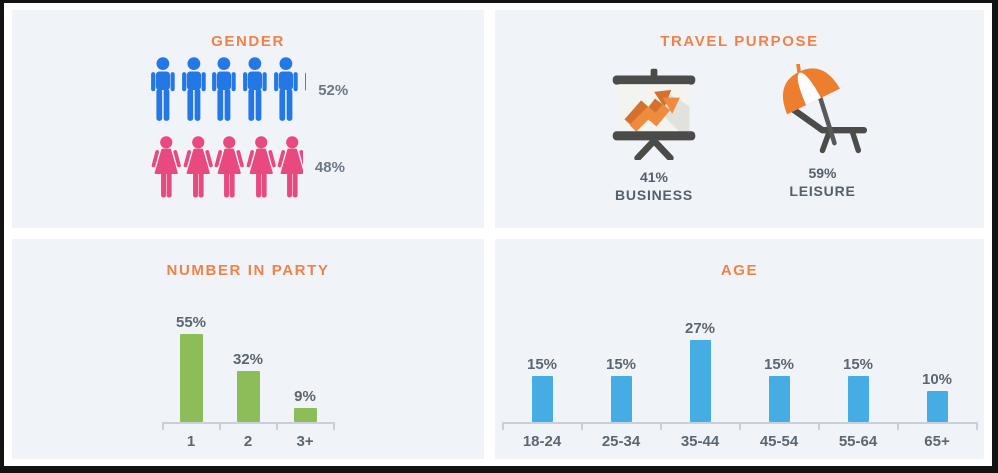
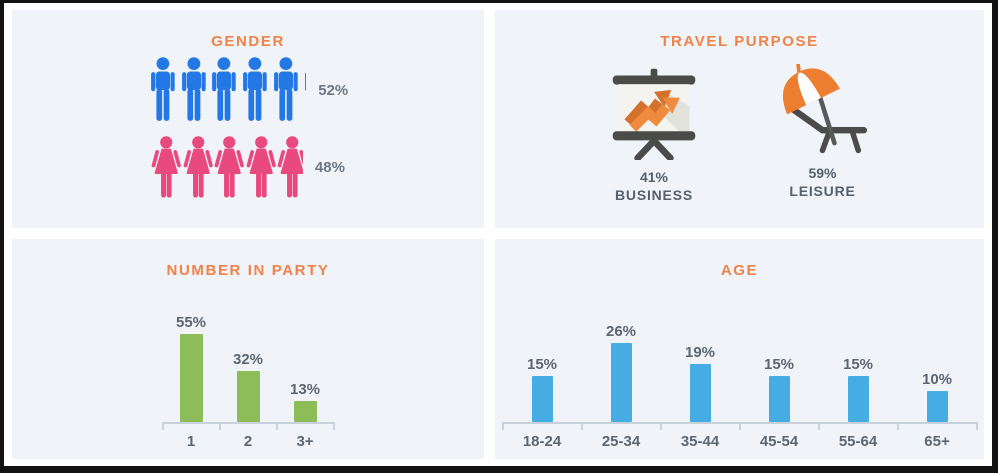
NUMBER IN PARTY/3+: 9% -> 13%
AGE/25-34: 15% -> 26%
AGE/35-44: 27% -> 19%
